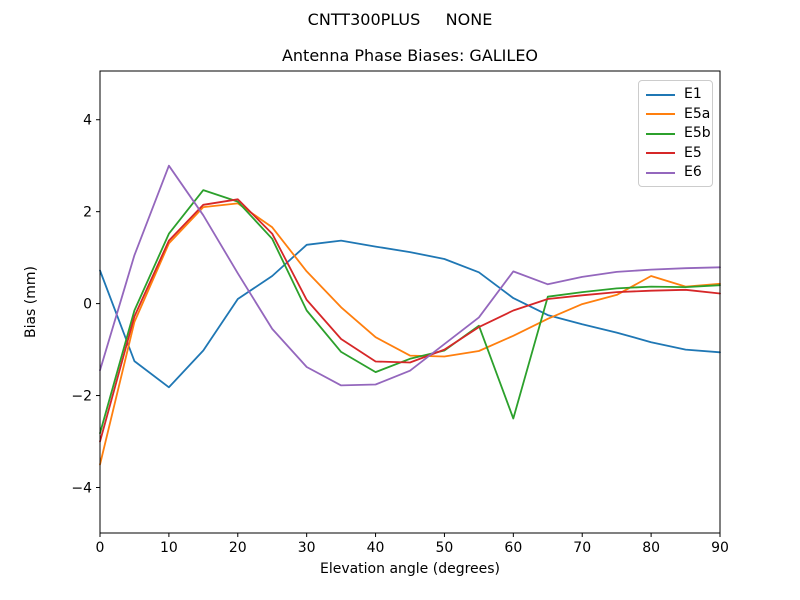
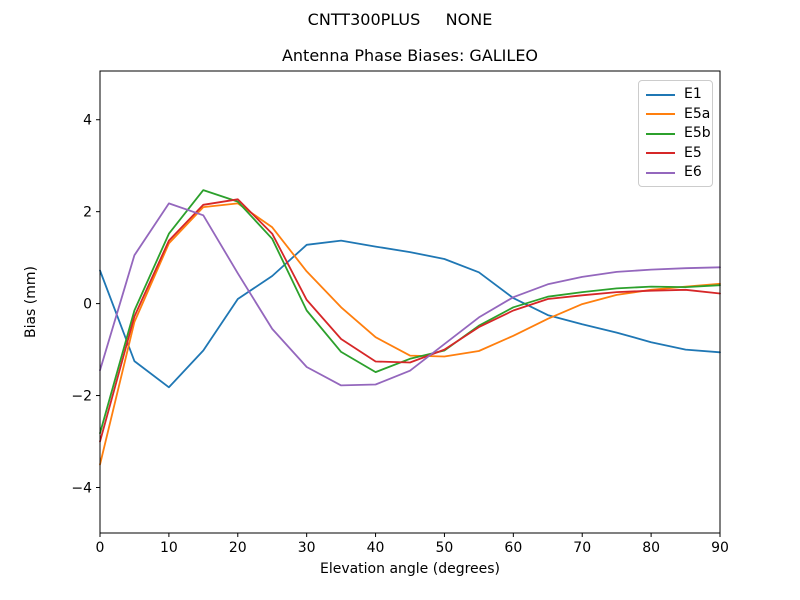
E6/10: 3.0 -> 2.2
E5b/60: -2.5 -> -0.1
E6/60: 0.7 -> 0.1
E5a/80: 0.6 -> 0.3
